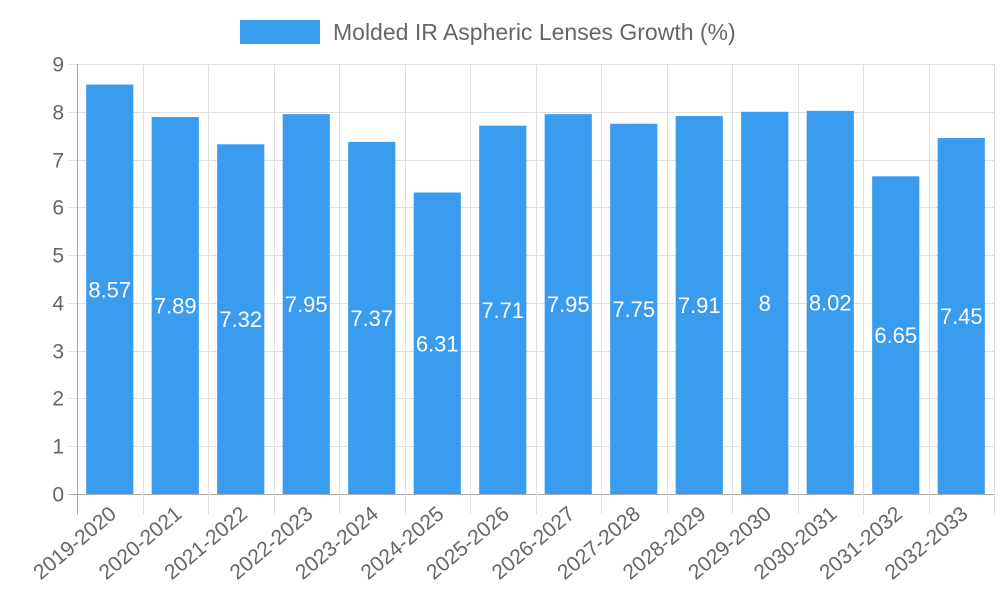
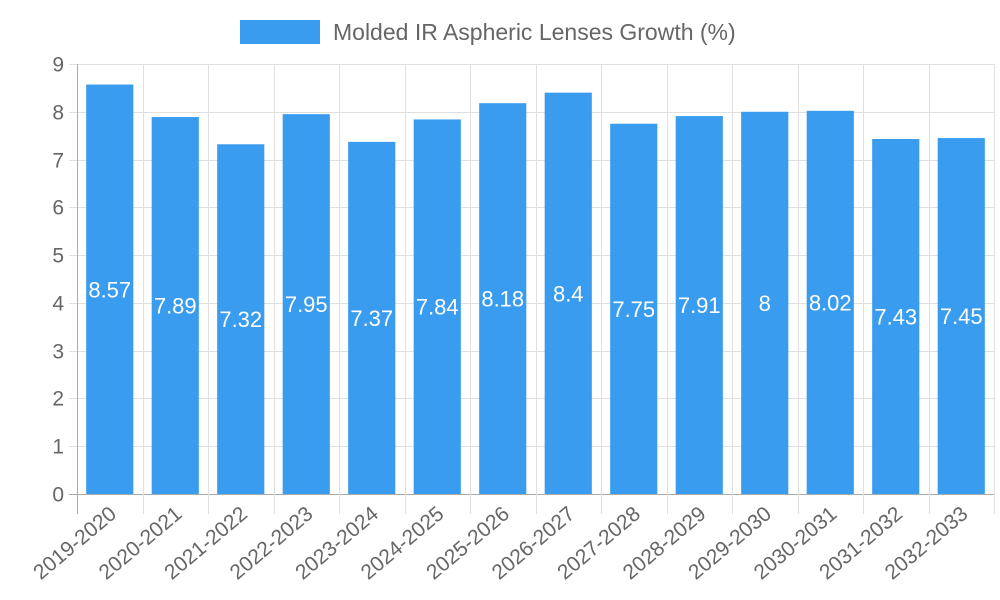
2024-2025: 6.31 -> 7.84
2025-2026: 7.71 -> 8.18
2026-2027: 7.95 -> 8.4
2031-2032: 6.65 -> 7.43
